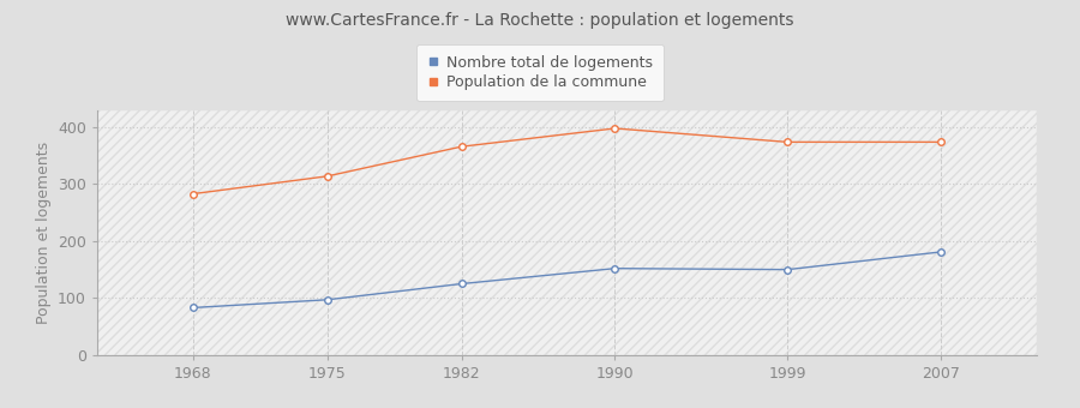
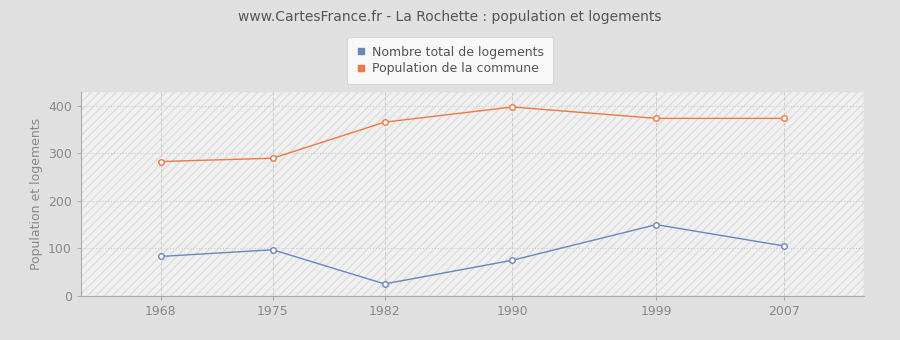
Population de la commune/1975: 314 -> 290
Nombre total de logements/1982: 125 -> 25
Nombre total de logements/1990: 152 -> 75
Nombre total de logements/2007: 181 -> 105
